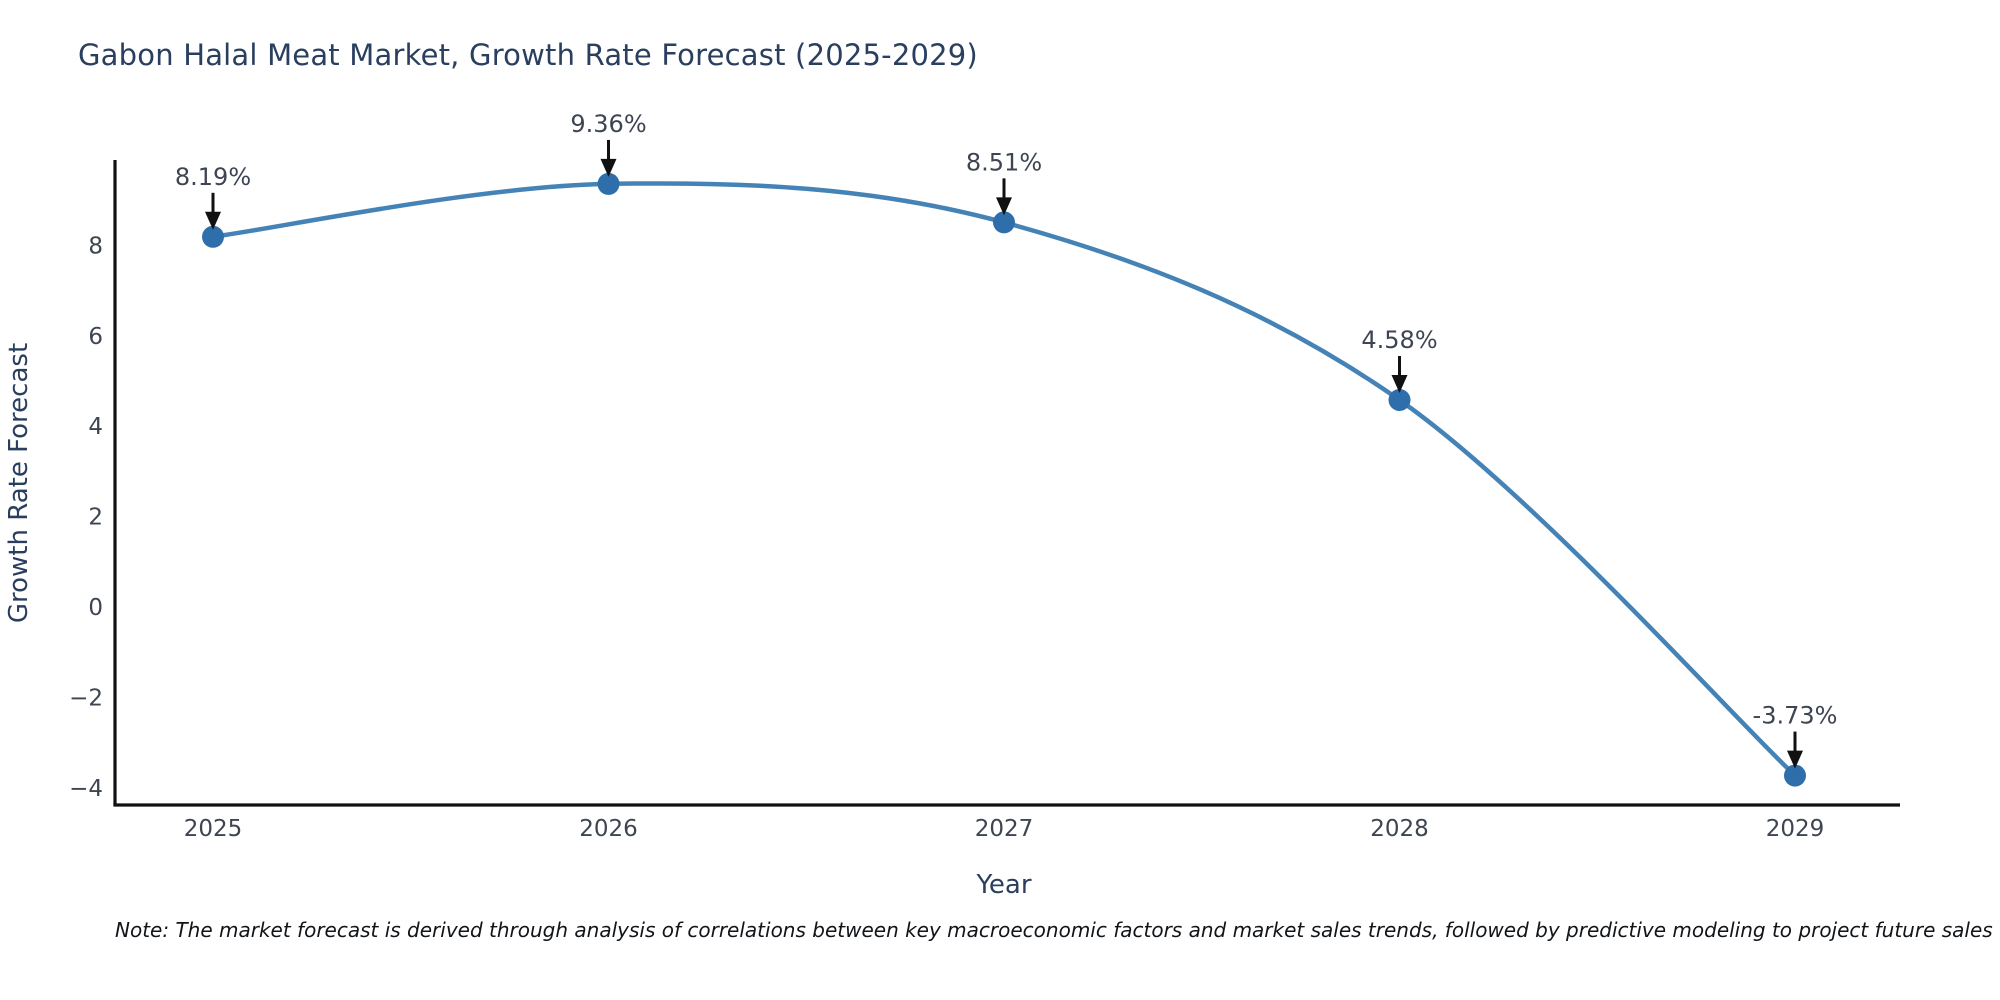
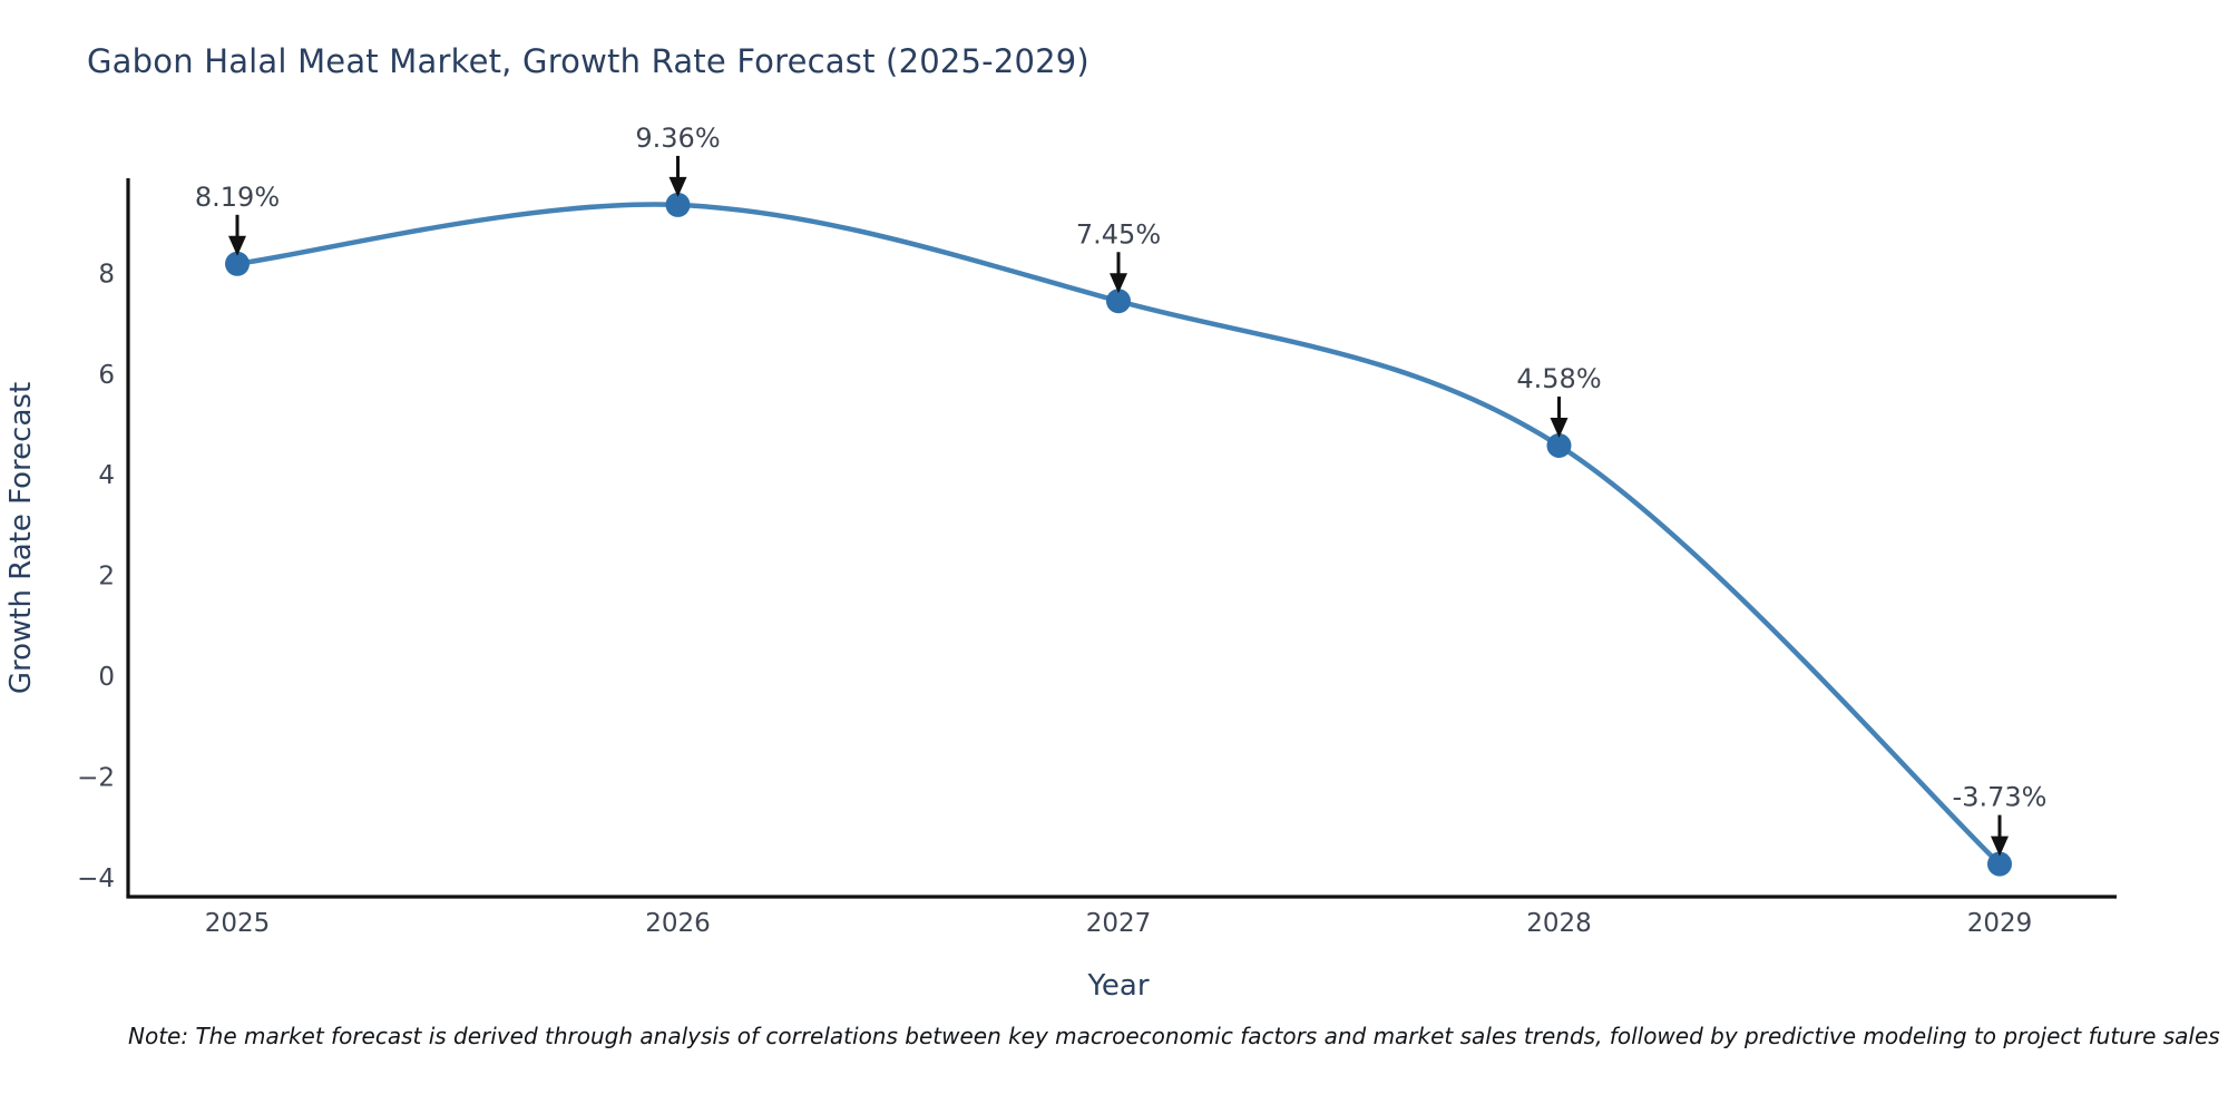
2027: 8.51% -> 7.45%
